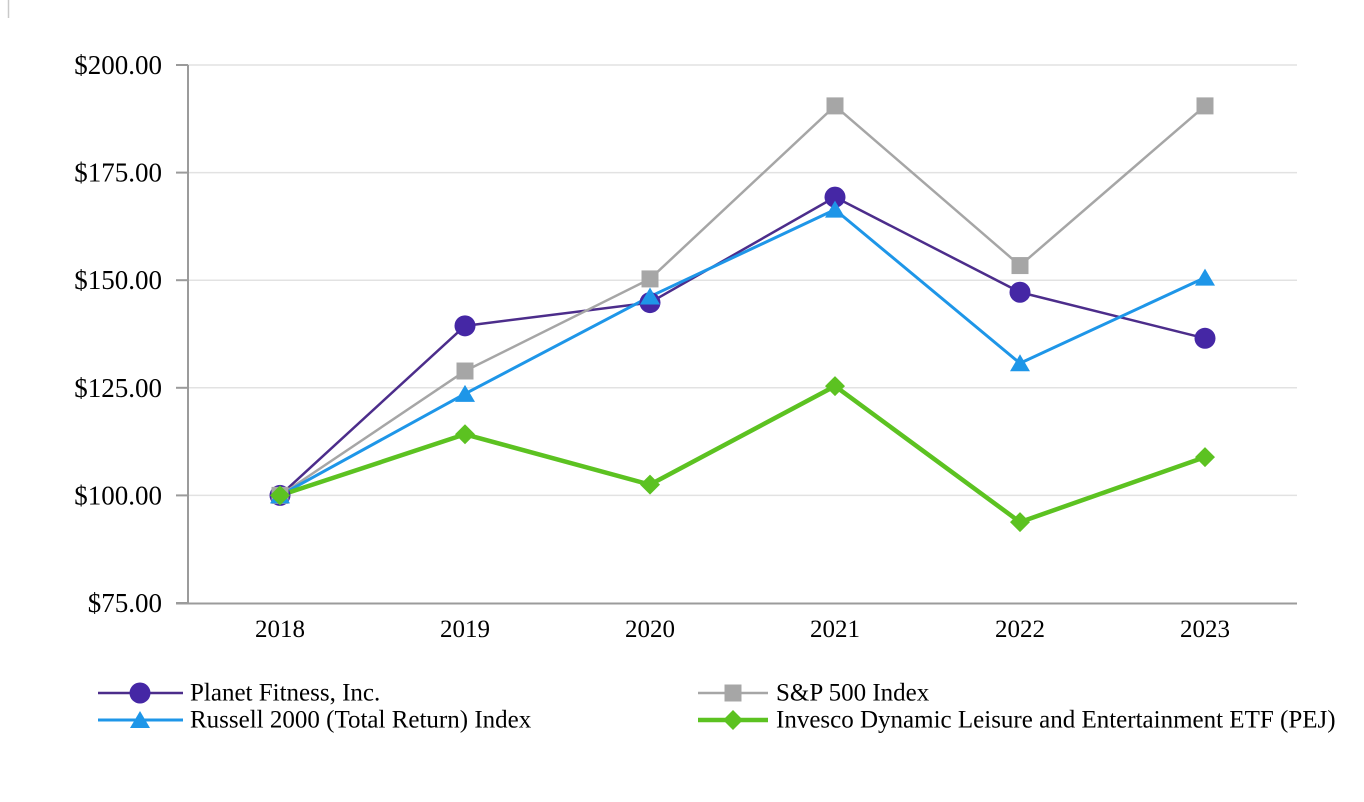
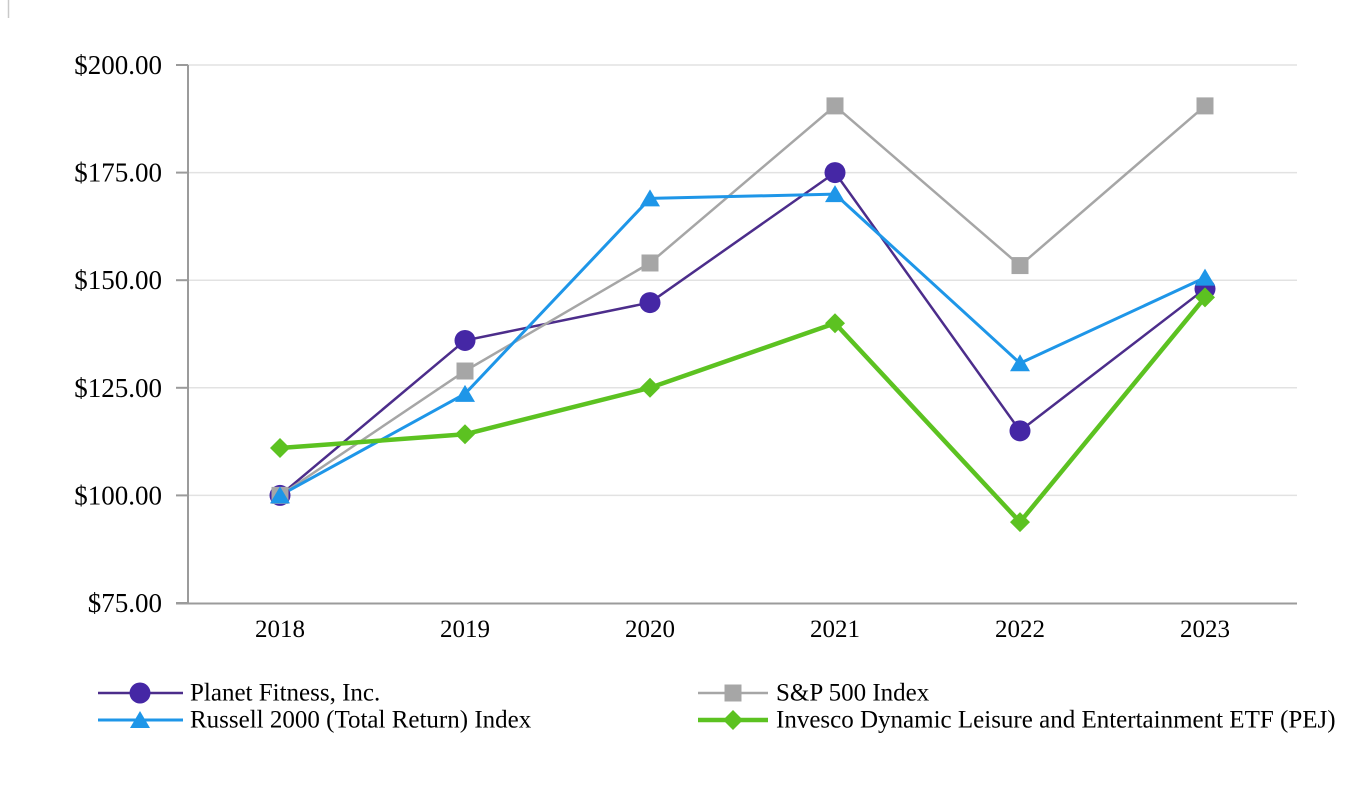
Invesco Dynamic Leisure and Entertainment ETF (PEJ)/2018: $100 -> $111
Planet Fitness, Inc./2019: $139 -> $136
S&P 500 Index/2020: $150 -> $154
Russell 2000 (Total Return) Index/2020: $146 -> $169
Invesco Dynamic Leisure and Entertainment ETF (PEJ)/2020: $102 -> $125
Planet Fitness, Inc./2021: $169 -> $175
Russell 2000 (Total Return) Index/2021: $166 -> $170
Invesco Dynamic Leisure and Entertainment ETF (PEJ)/2021: $125 -> $140
Planet Fitness, Inc./2022: $147 -> $115
Planet Fitness, Inc./2023: $136 -> $148
Invesco Dynamic Leisure and Entertainment ETF (PEJ)/2023: $109 -> $146
